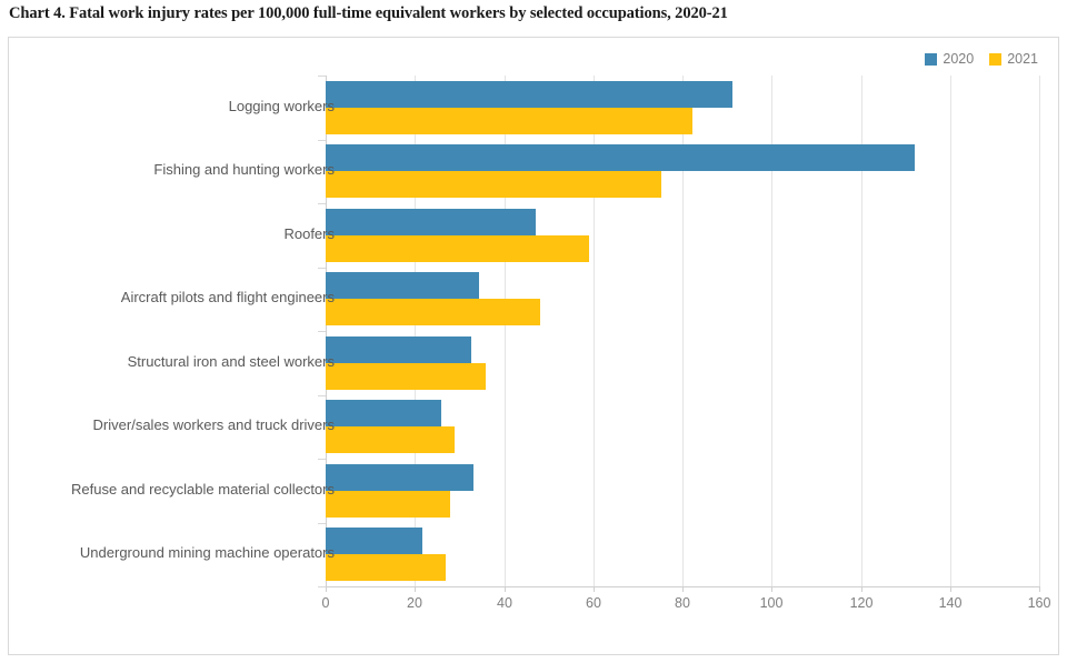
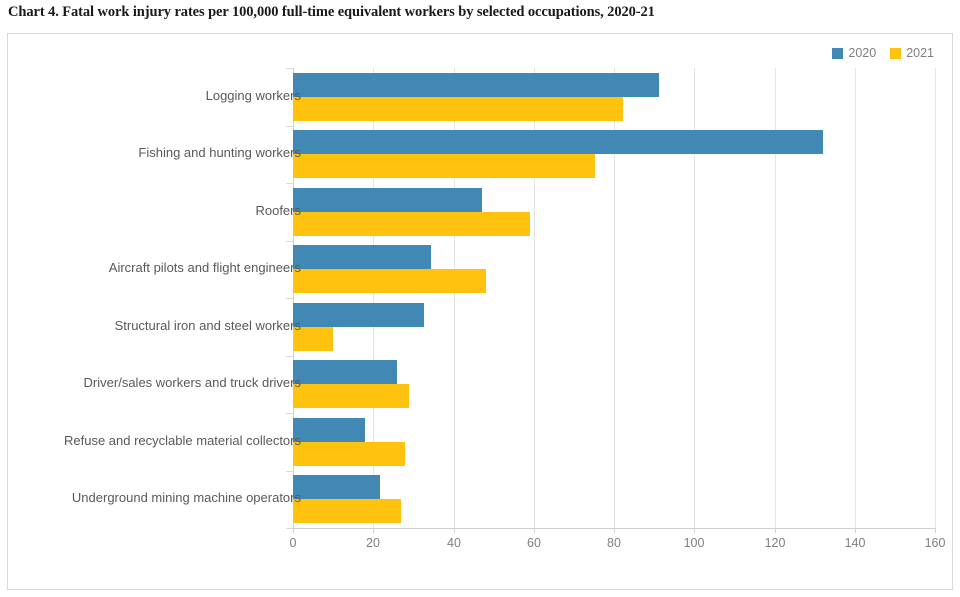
2021/Structural iron and steel workers: 36 -> 10
2020/Refuse and recyclable material collectors: 33 -> 18
